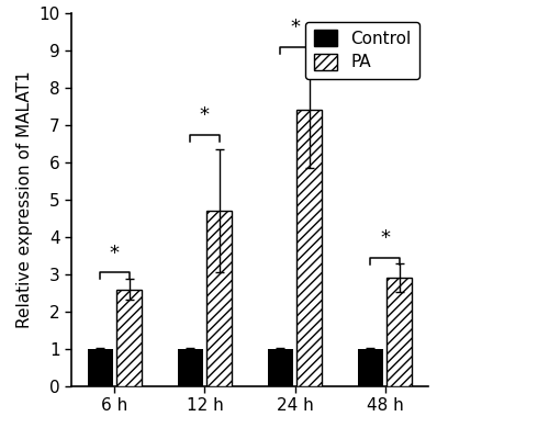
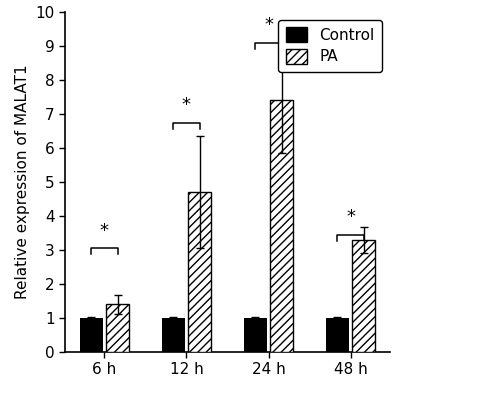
PA/6 h: 2.6 -> 1.4
PA/48 h: 2.9 -> 3.3
